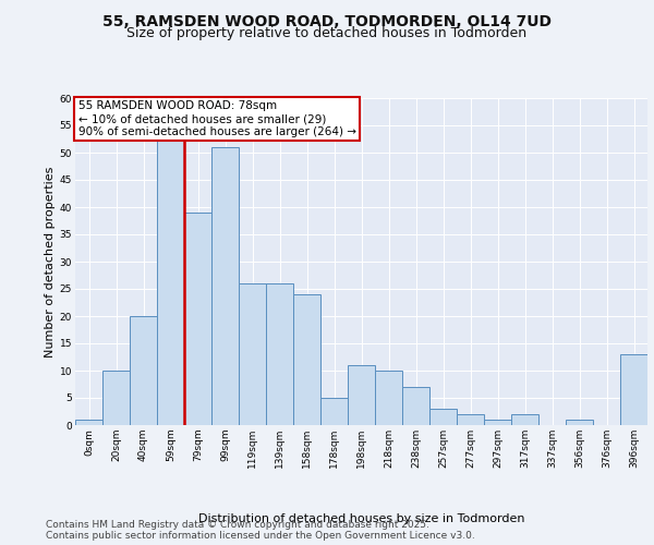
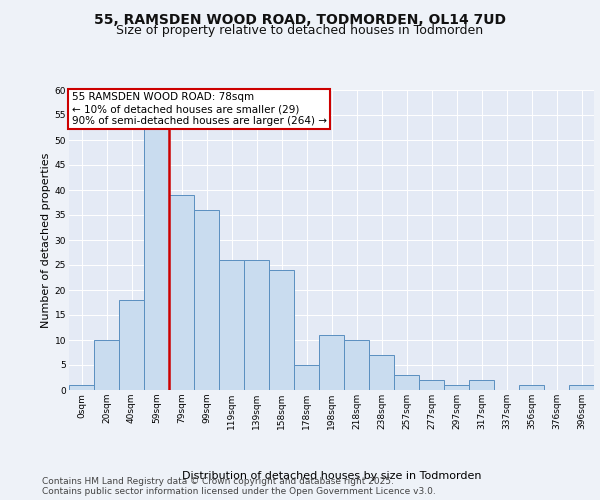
40sqm: 20 -> 18
99sqm: 51 -> 36
396sqm: 13 -> 1
